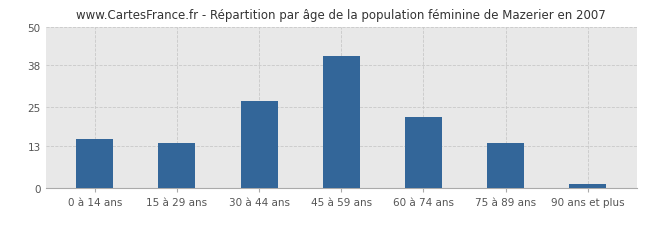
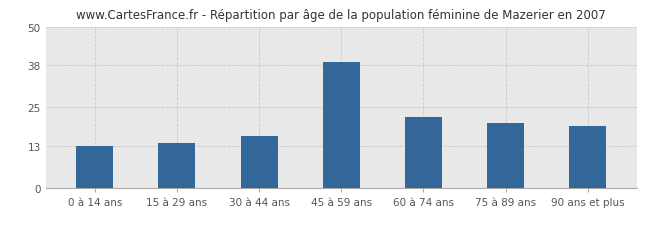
0 à 14 ans: 15 -> 13
30 à 44 ans: 27 -> 16
45 à 59 ans: 41 -> 39
75 à 89 ans: 14 -> 20
90 ans et plus: 1 -> 19
